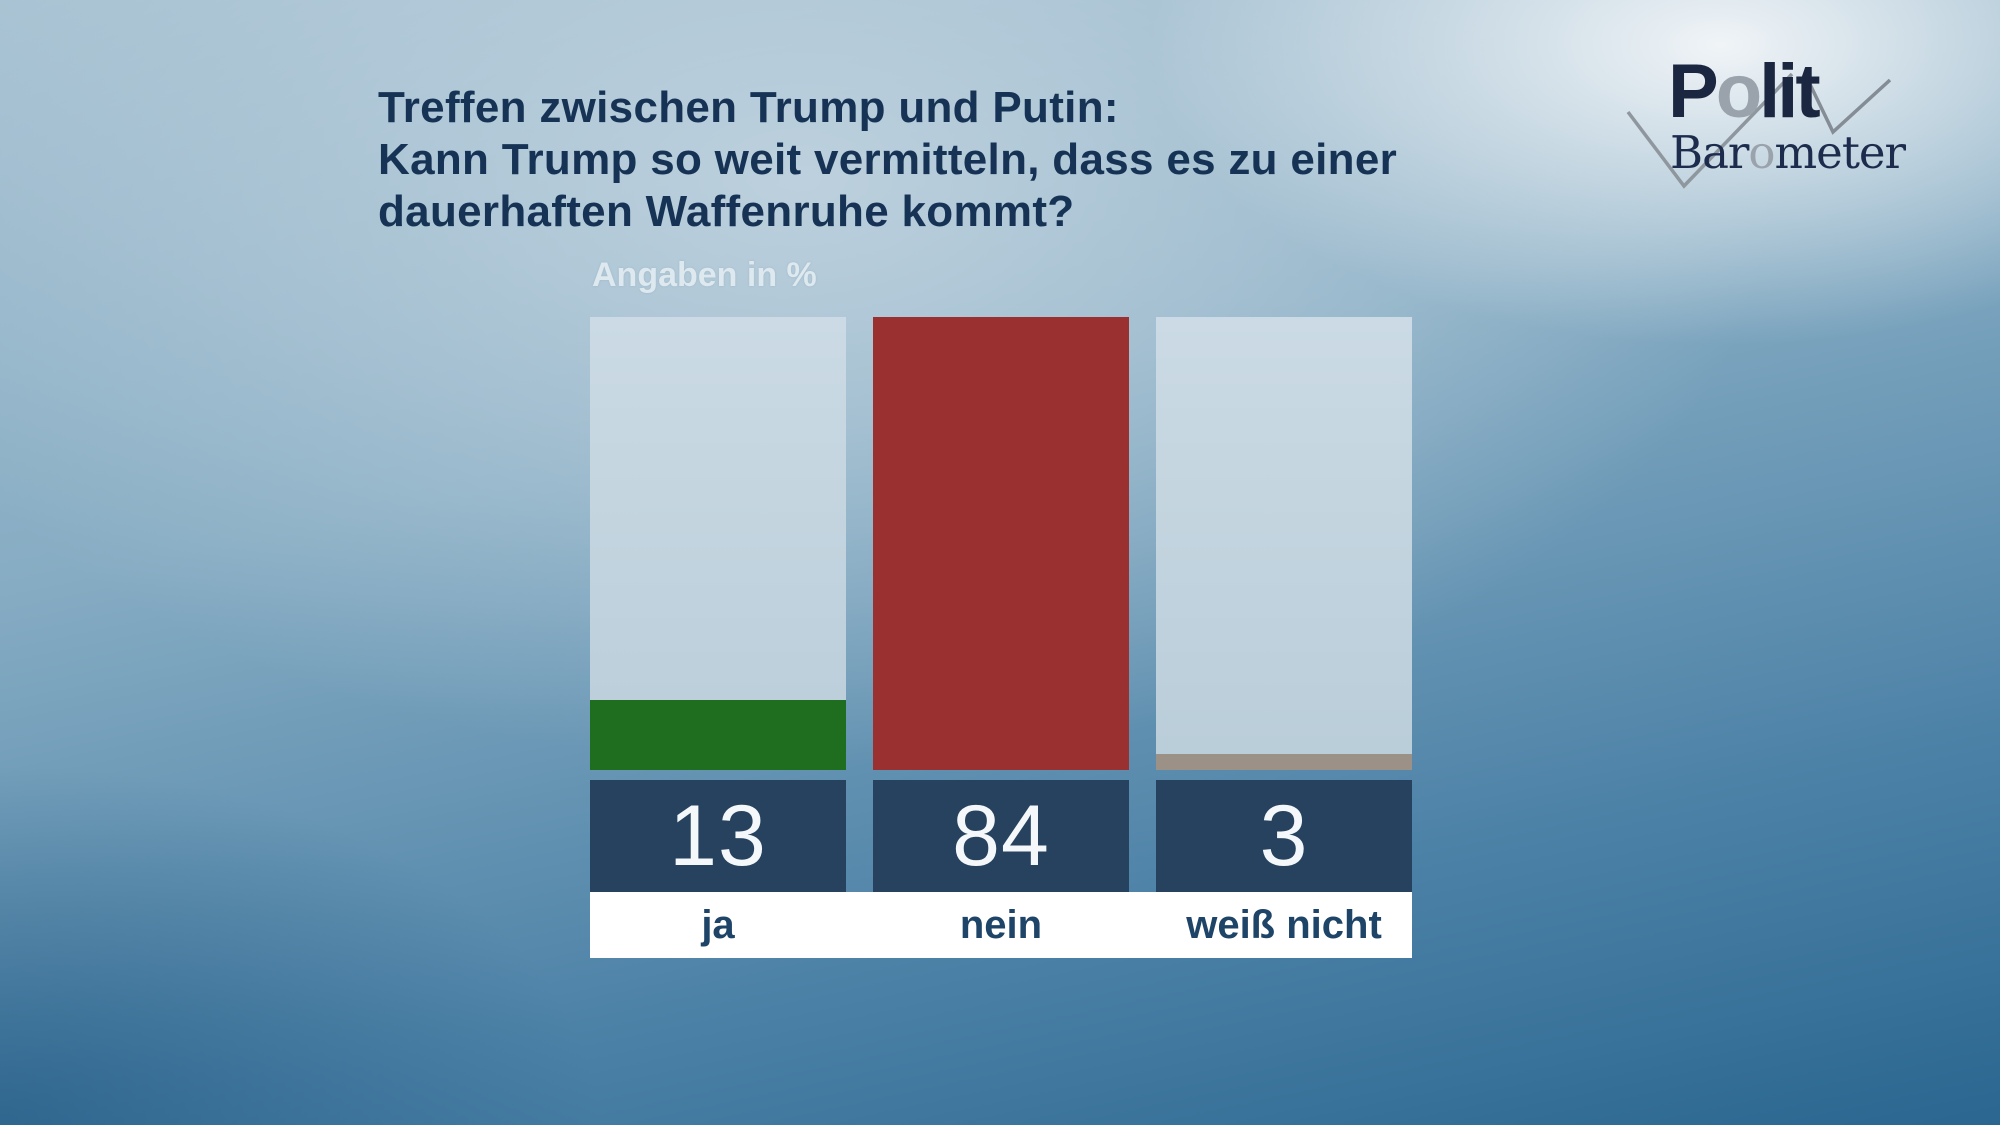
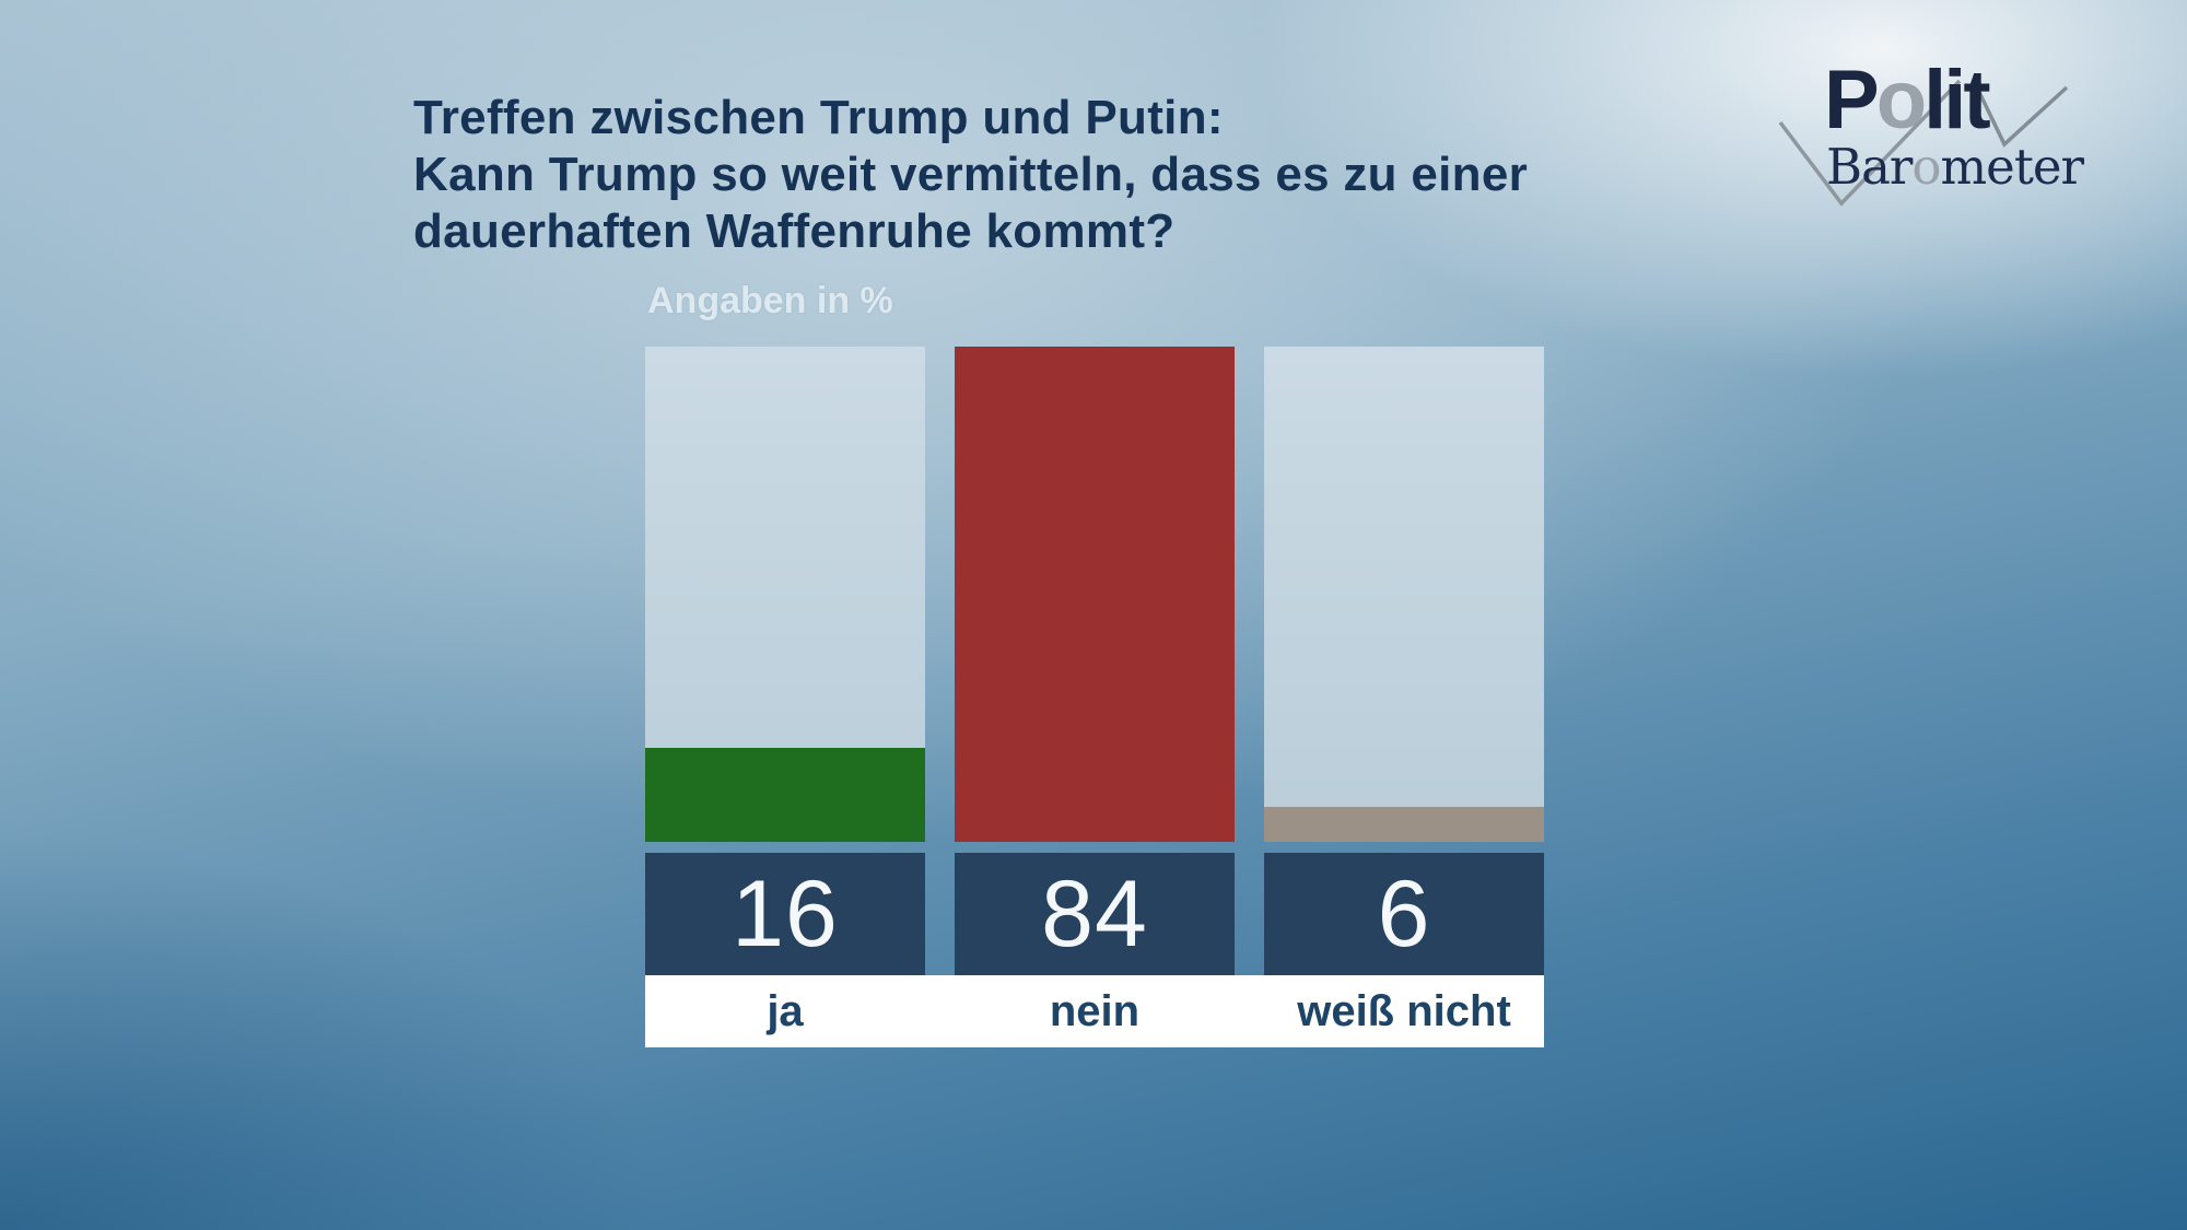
ja: 13 -> 16
weiß nicht: 3 -> 6
